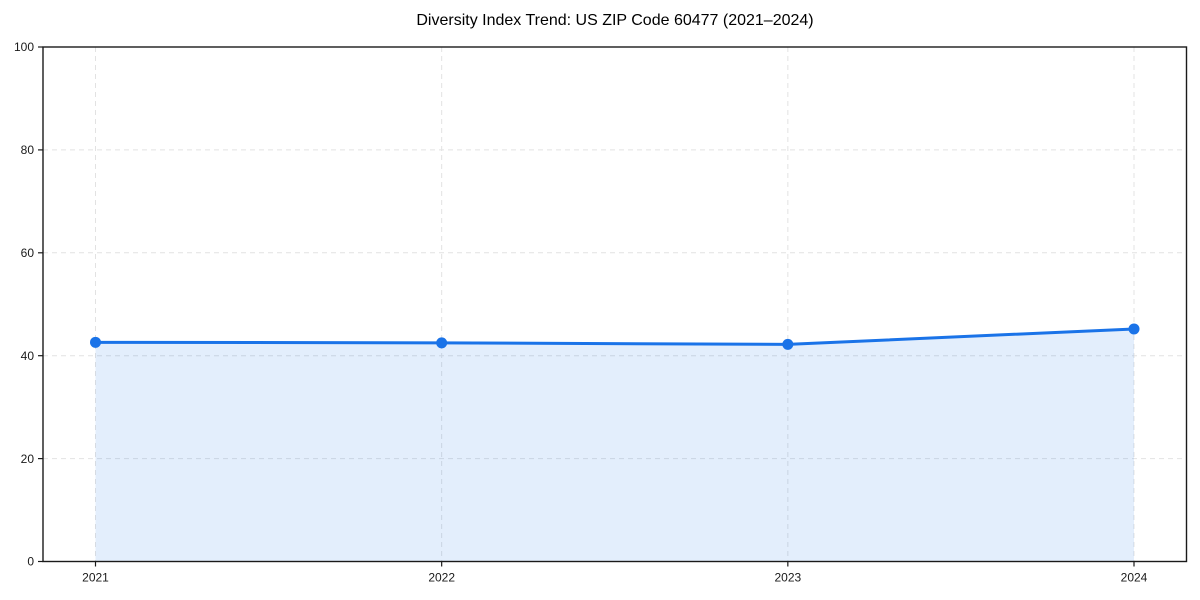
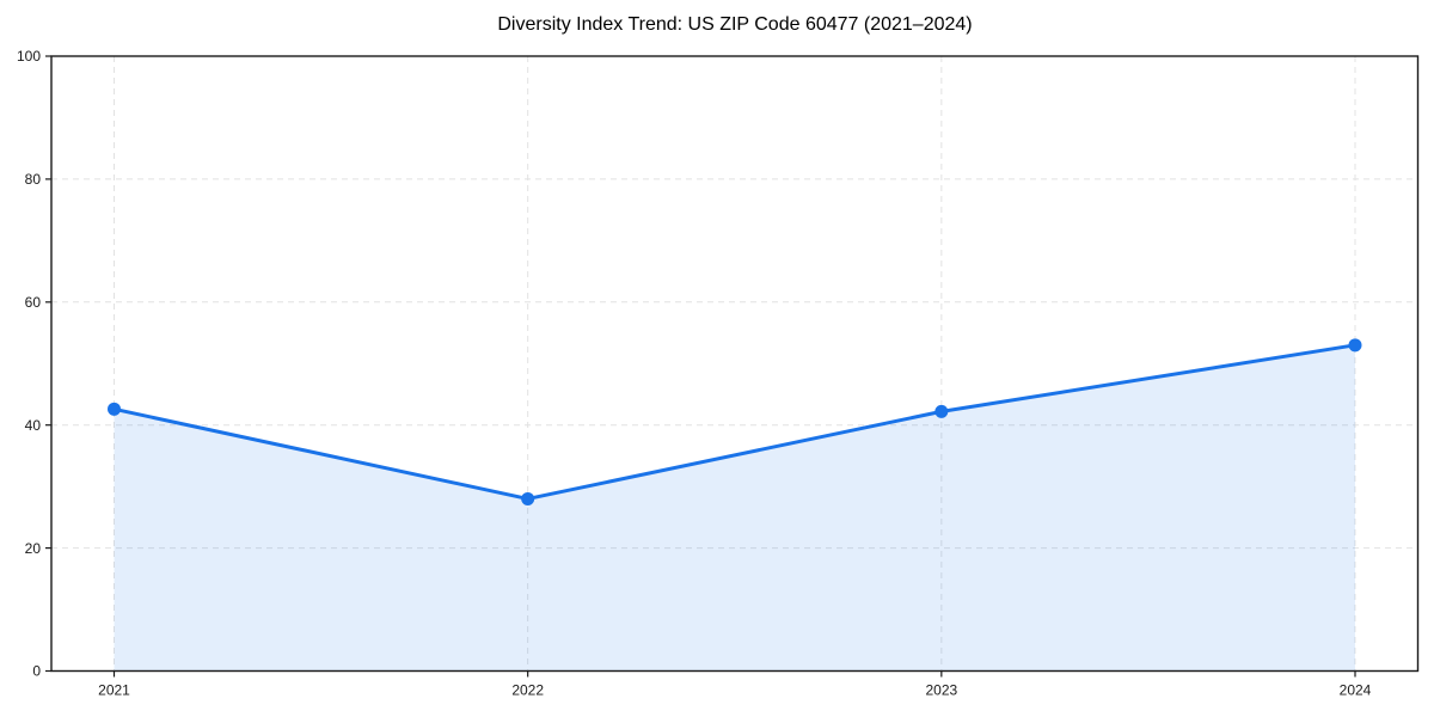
2022: 42 -> 28
2024: 45 -> 53
